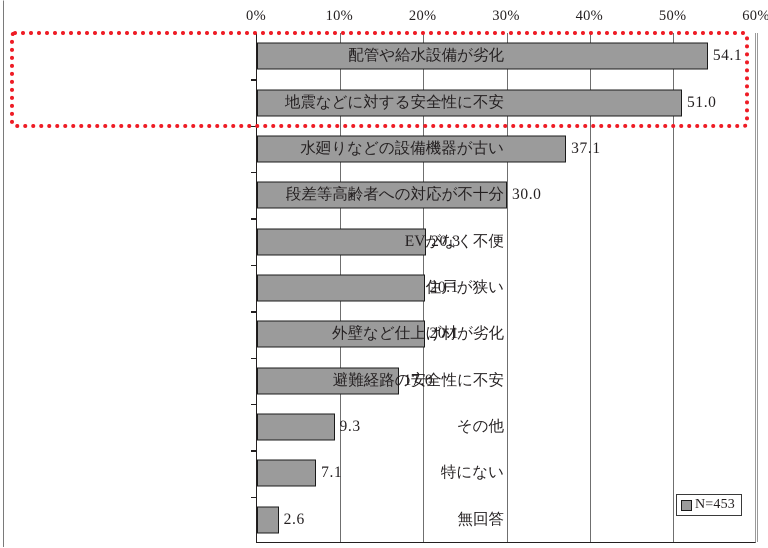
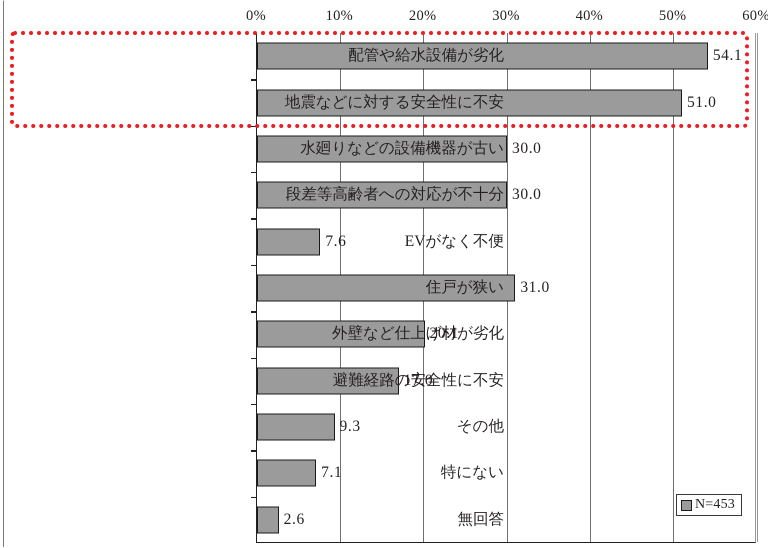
水廻りなどの設備機器が古い: 37.1 -> 30.0
EVがなく不便: 20.3 -> 7.6
住戸が狭い: 20.1 -> 31.0
